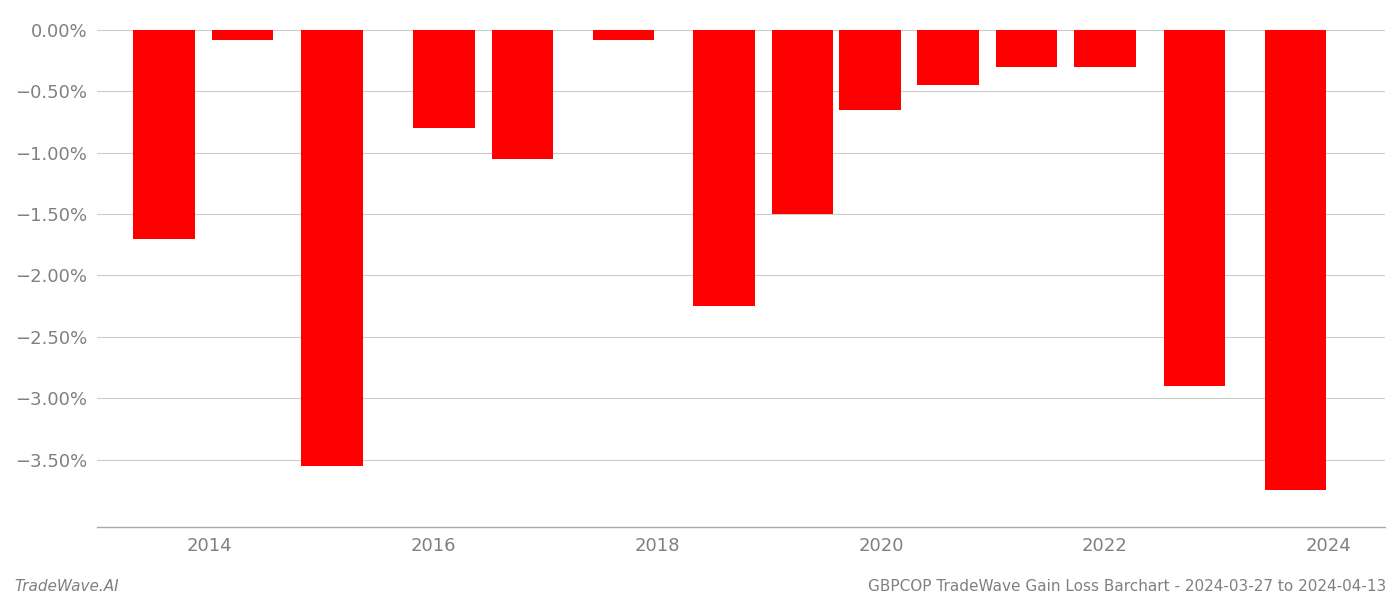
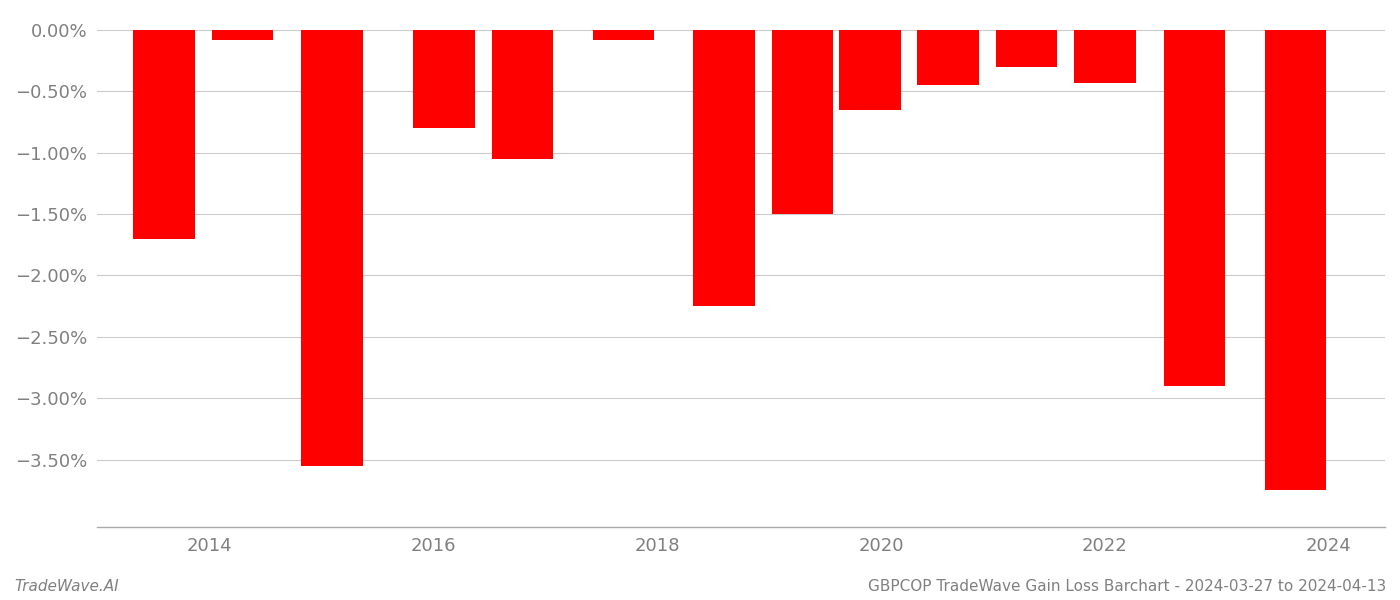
2022: -0.30% -> -0.43%
